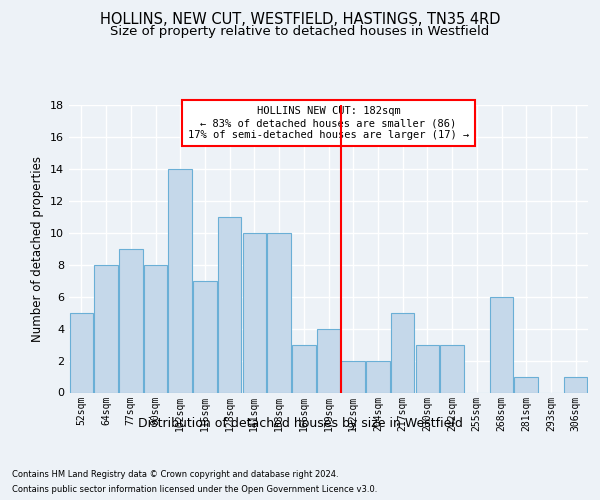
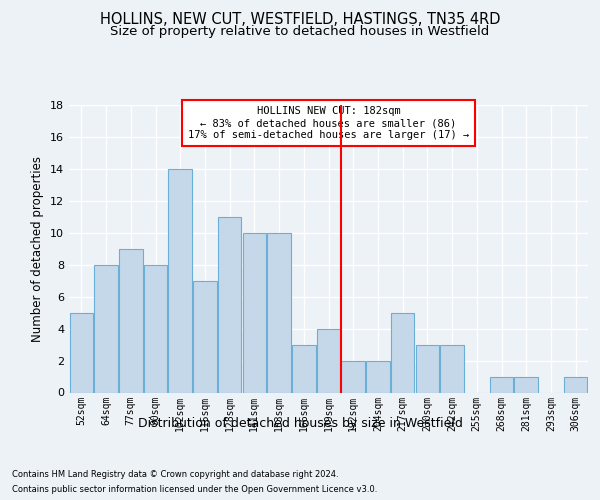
268sqm: 6 -> 1
